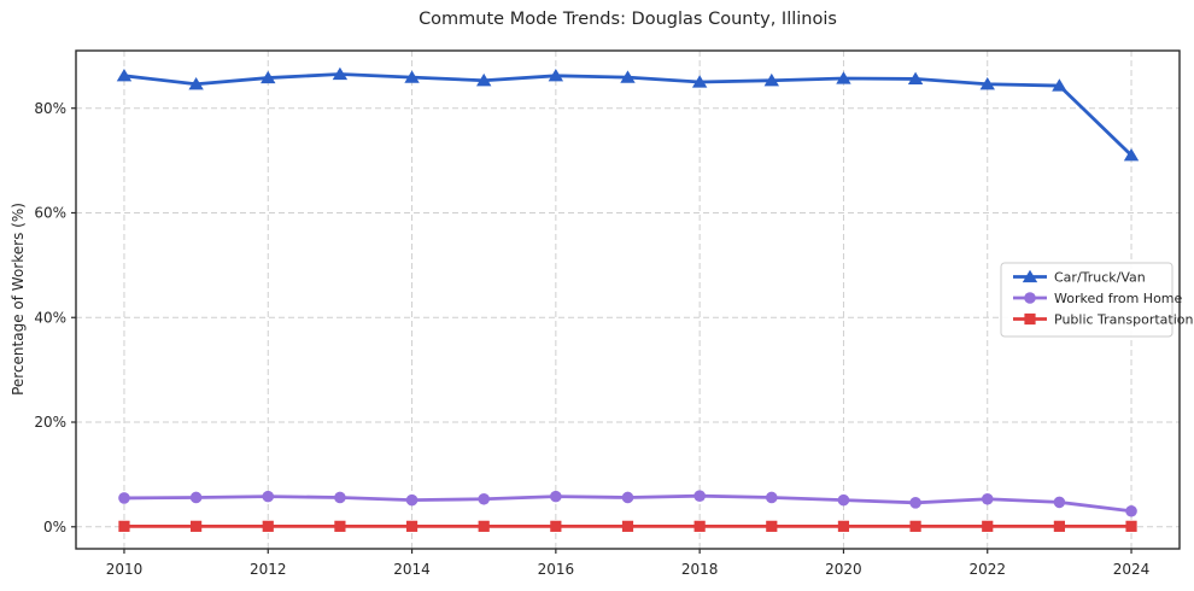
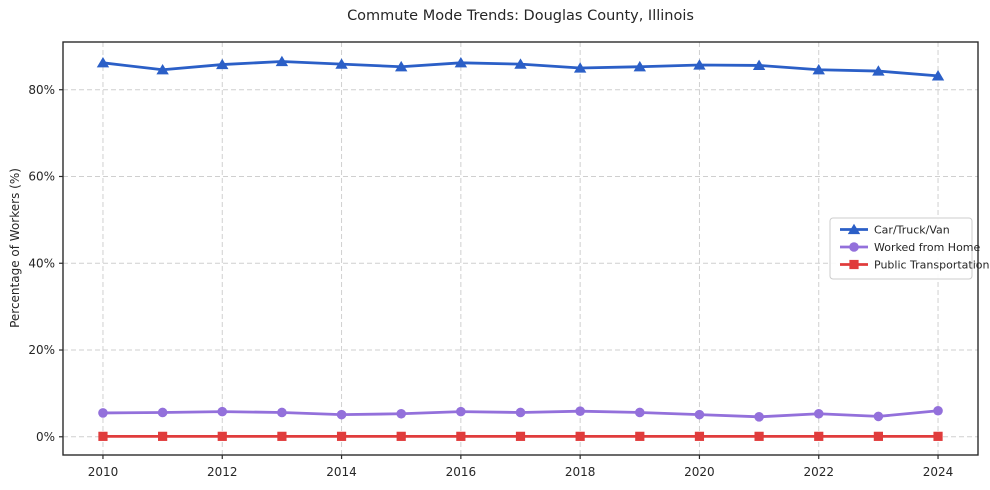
Car/Truck/Van/2024: 71% -> 83%
Worked from Home/2024: 3% -> 6%
